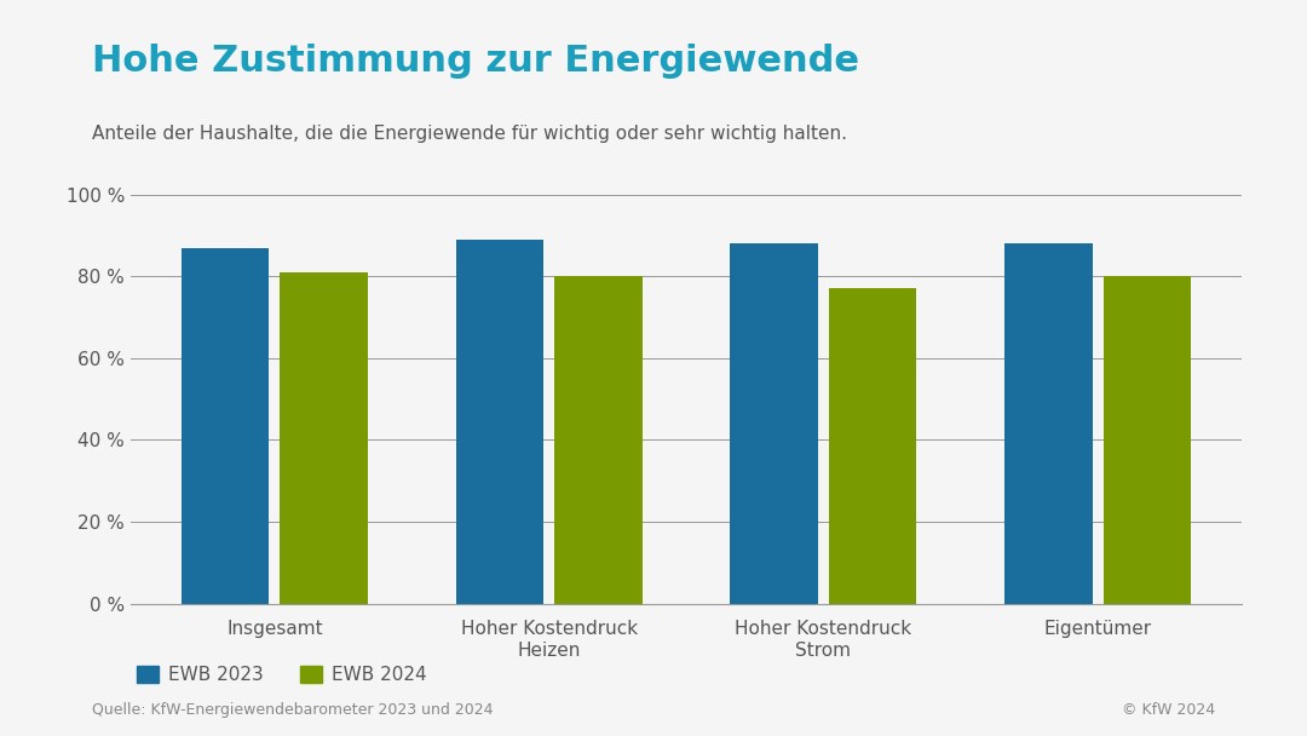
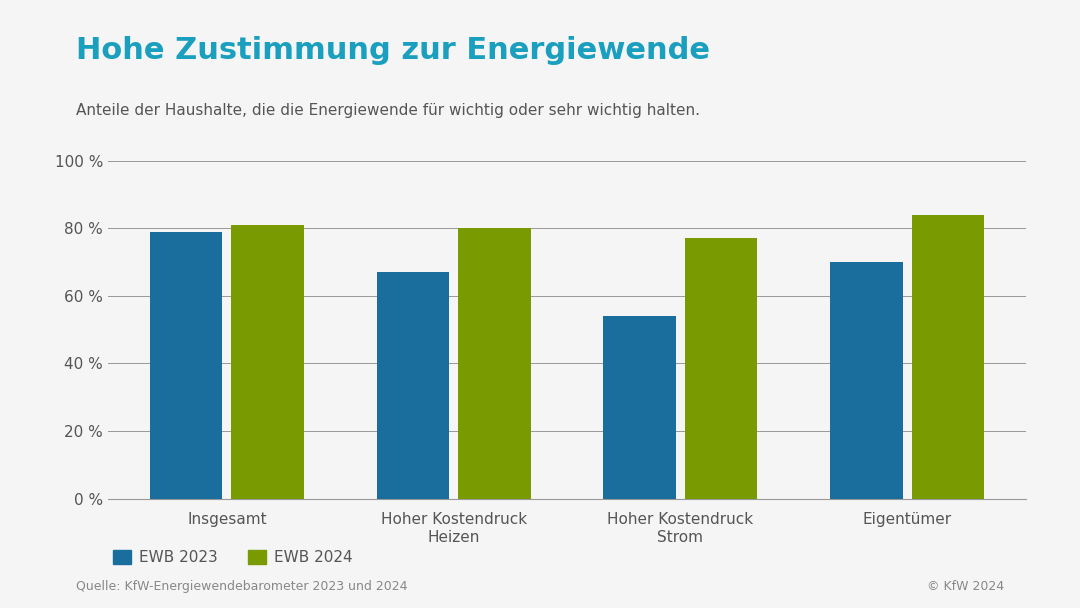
EWB 2023/Insgesamt: 87 % -> 79 %
EWB 2023/Hoher Kostendruck Heizen: 89 % -> 67 %
EWB 2023/Hoher Kostendruck Strom: 88 % -> 54 %
EWB 2023/Eigentümer: 88 % -> 70 %
EWB 2024/Eigentümer: 80 % -> 84 %
